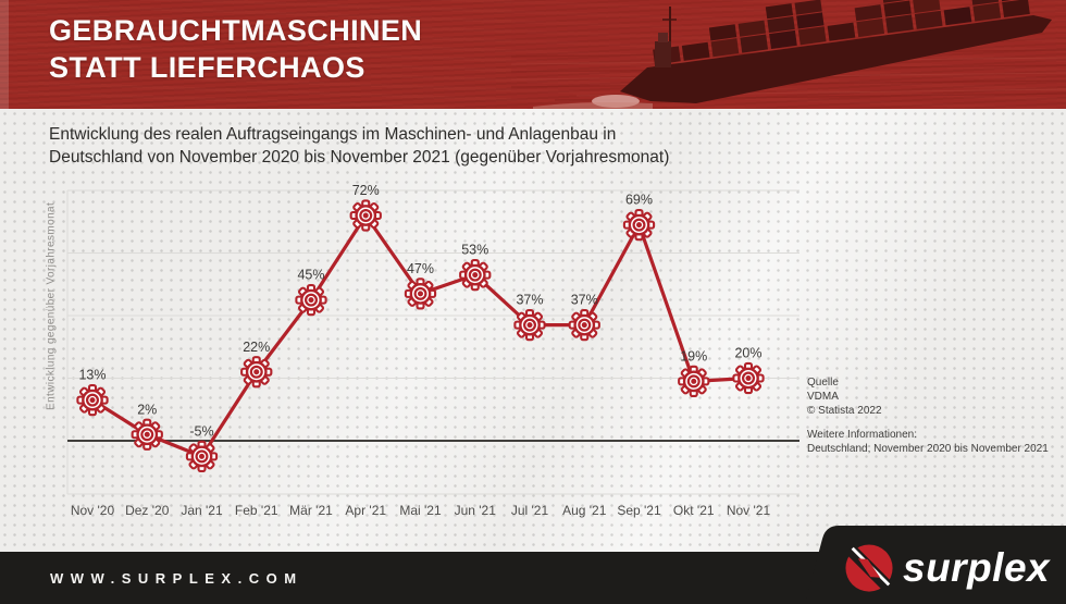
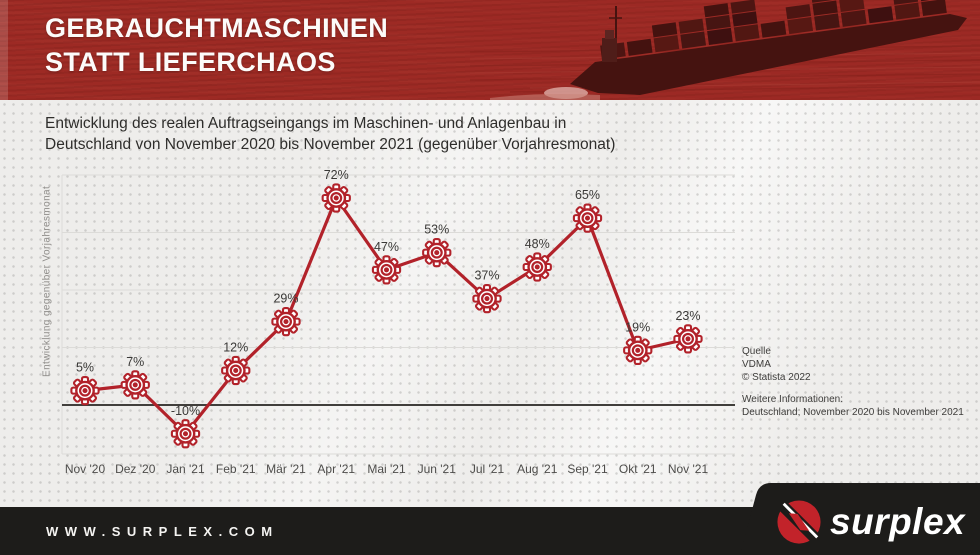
Nov '20: 13% -> 5%
Dez '20: 2% -> 7%
Jan '21: -5% -> -10%
Feb '21: 22% -> 12%
Mär '21: 45% -> 29%
Aug '21: 37% -> 48%
Sep '21: 69% -> 65%
Nov '21: 20% -> 23%
